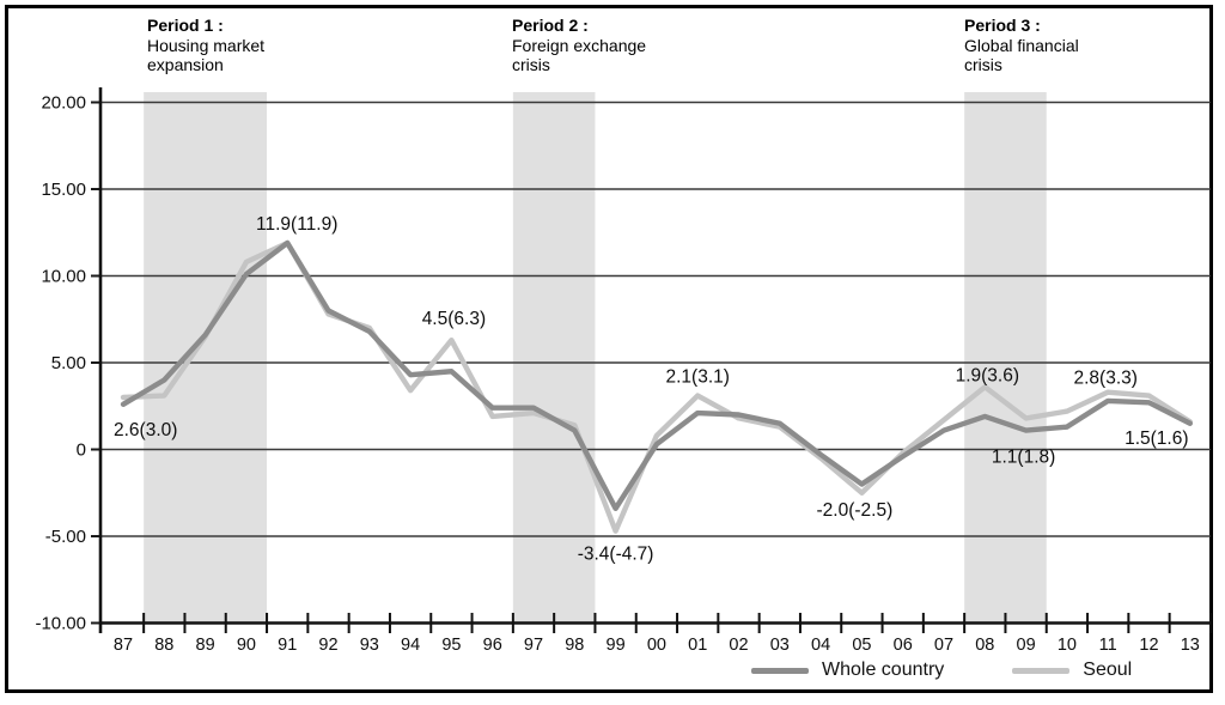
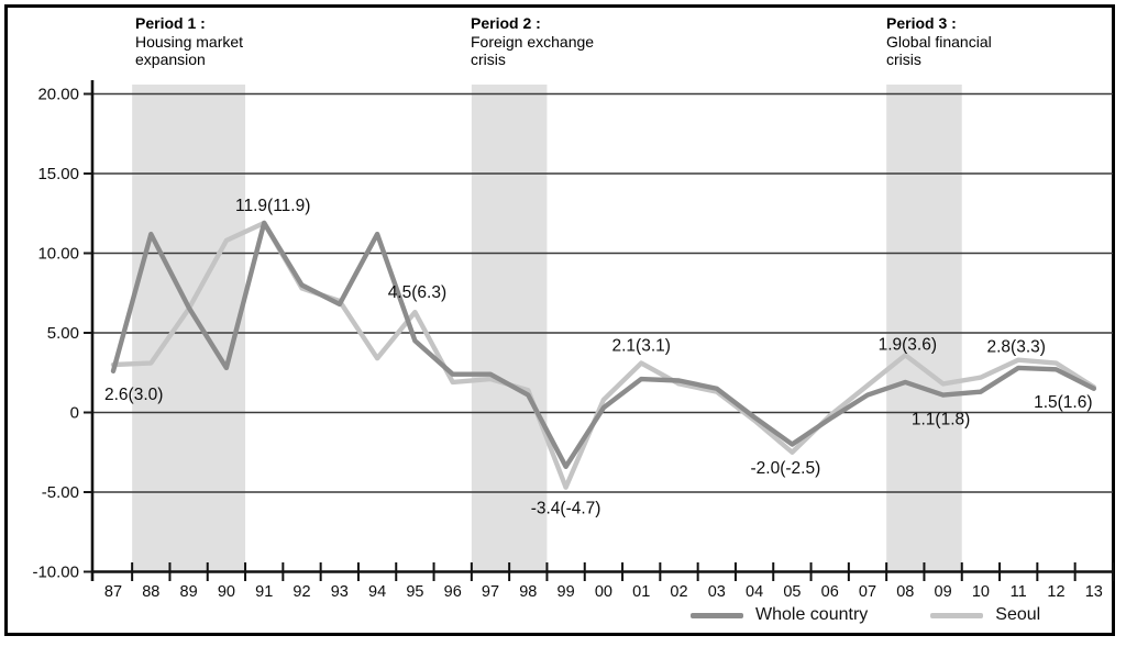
Whole country/88: 4.0 -> 11.2
Whole country/90: 10.1 -> 2.8
Whole country/94: 4.3 -> 11.2
